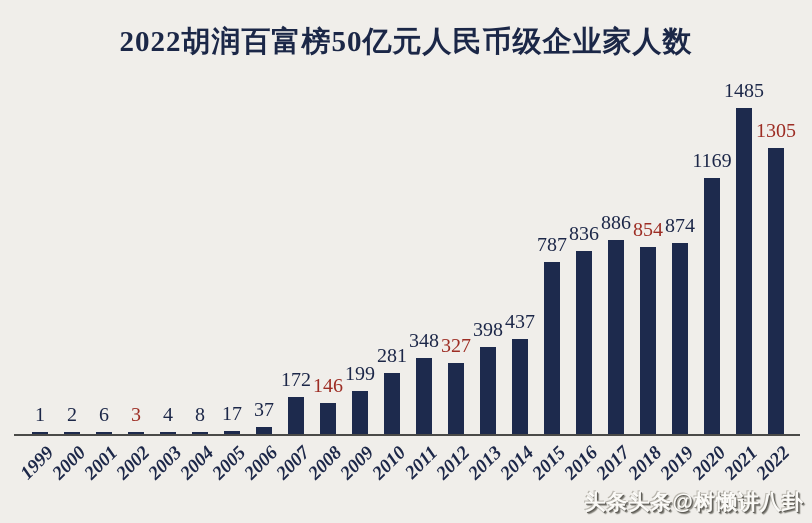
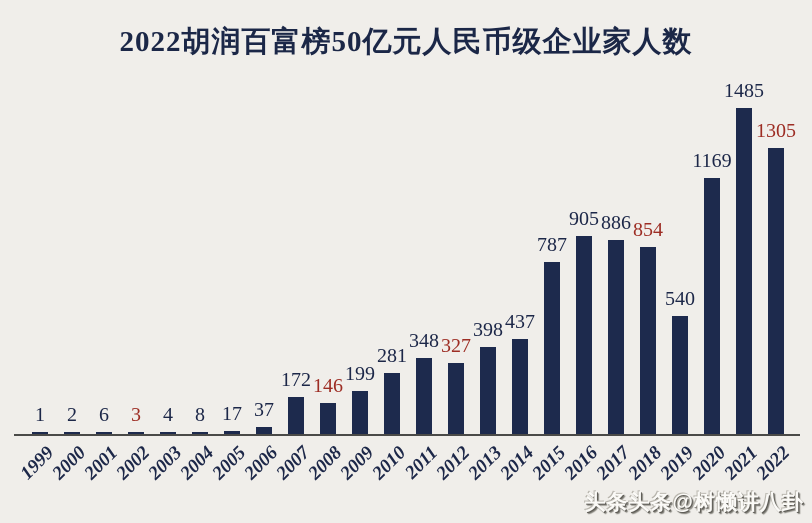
2016: 836 -> 905
2019: 874 -> 540
